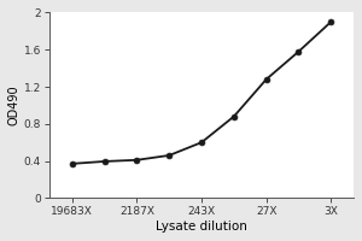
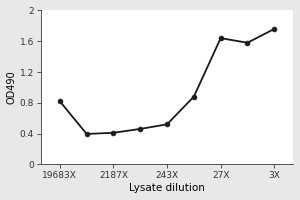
19683X: 0.37 -> 0.82
243X: 0.60 -> 0.52
27X: 1.28 -> 1.64
3X: 1.90 -> 1.76
